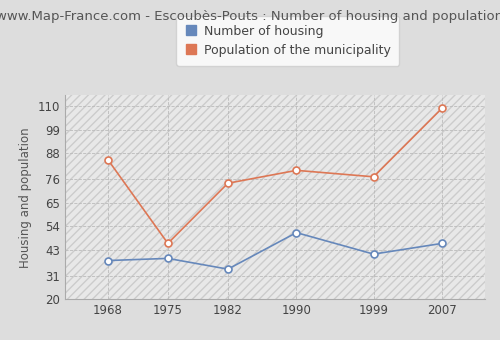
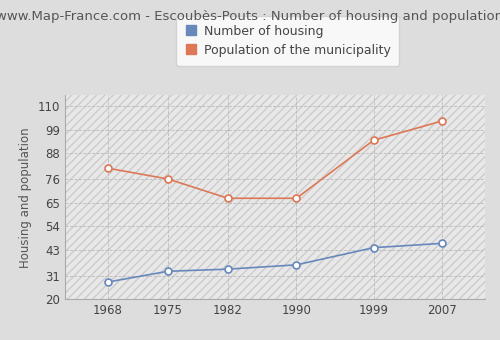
Number of housing/1968: 38 -> 28
Population of the municipality/1968: 85 -> 81
Number of housing/1975: 39 -> 33
Population of the municipality/1975: 46 -> 76
Population of the municipality/1982: 74 -> 67
Number of housing/1990: 51 -> 36
Population of the municipality/1990: 80 -> 67
Number of housing/1999: 41 -> 44
Population of the municipality/1999: 77 -> 94
Population of the municipality/2007: 109 -> 103
